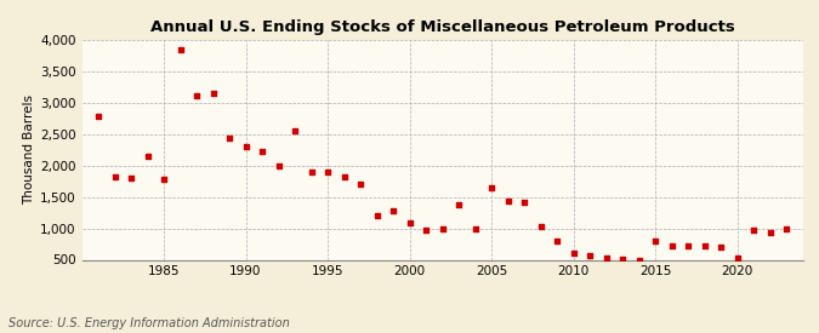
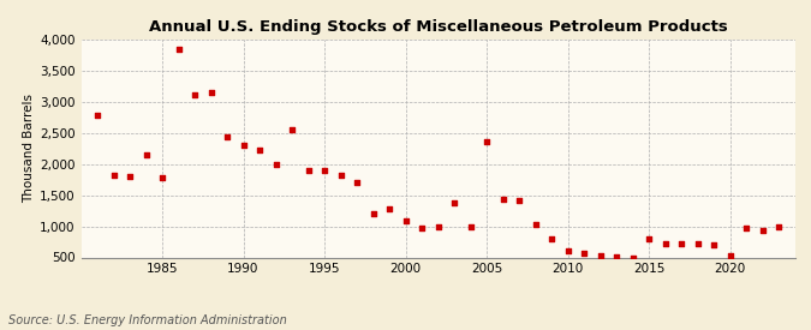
2005: 1,640 -> 2,360
